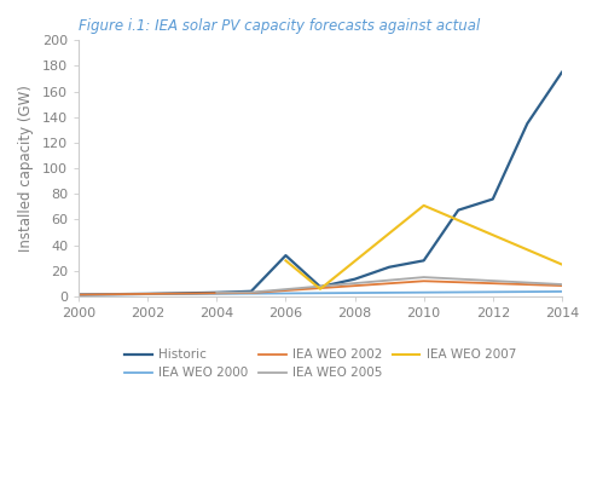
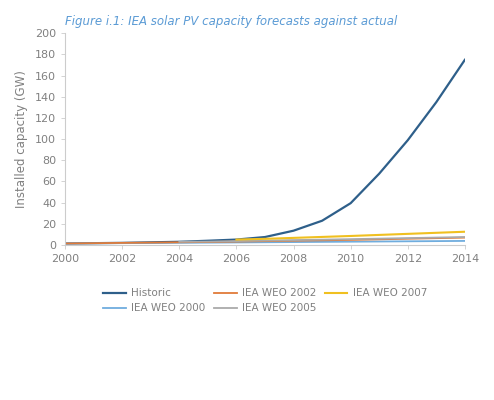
Historic/2006: 32 -> 5
IEA WEO 2007/2006: 28 -> 5
Historic/2010: 28 -> 40
IEA WEO 2002/2010: 12 -> 5
IEA WEO 2005/2010: 15 -> 6
IEA WEO 2007/2010: 71 -> 8
Historic/2012: 76 -> 99
